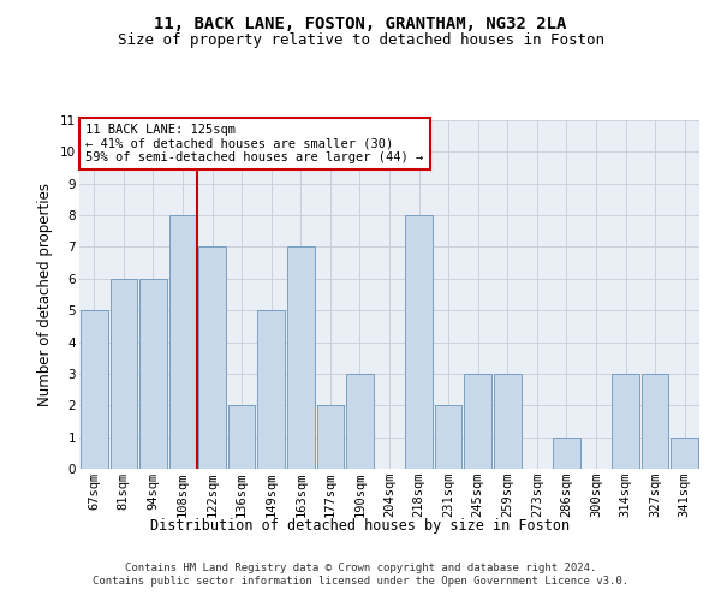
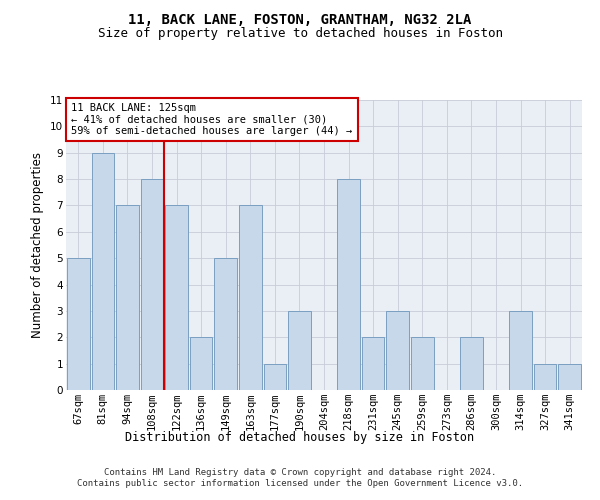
81sqm: 6 -> 9
94sqm: 6 -> 7
177sqm: 2 -> 1
259sqm: 3 -> 2
286sqm: 1 -> 2
327sqm: 3 -> 1
